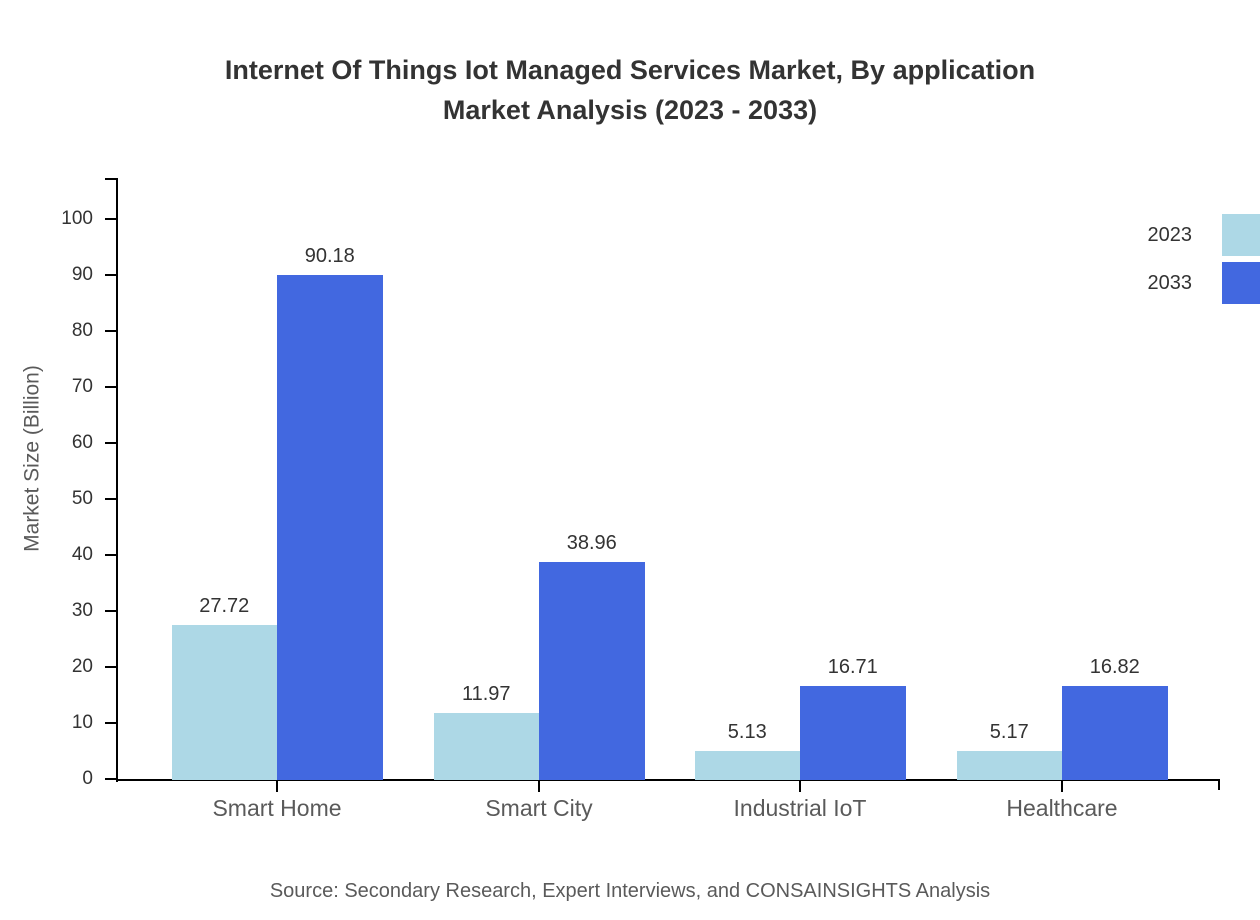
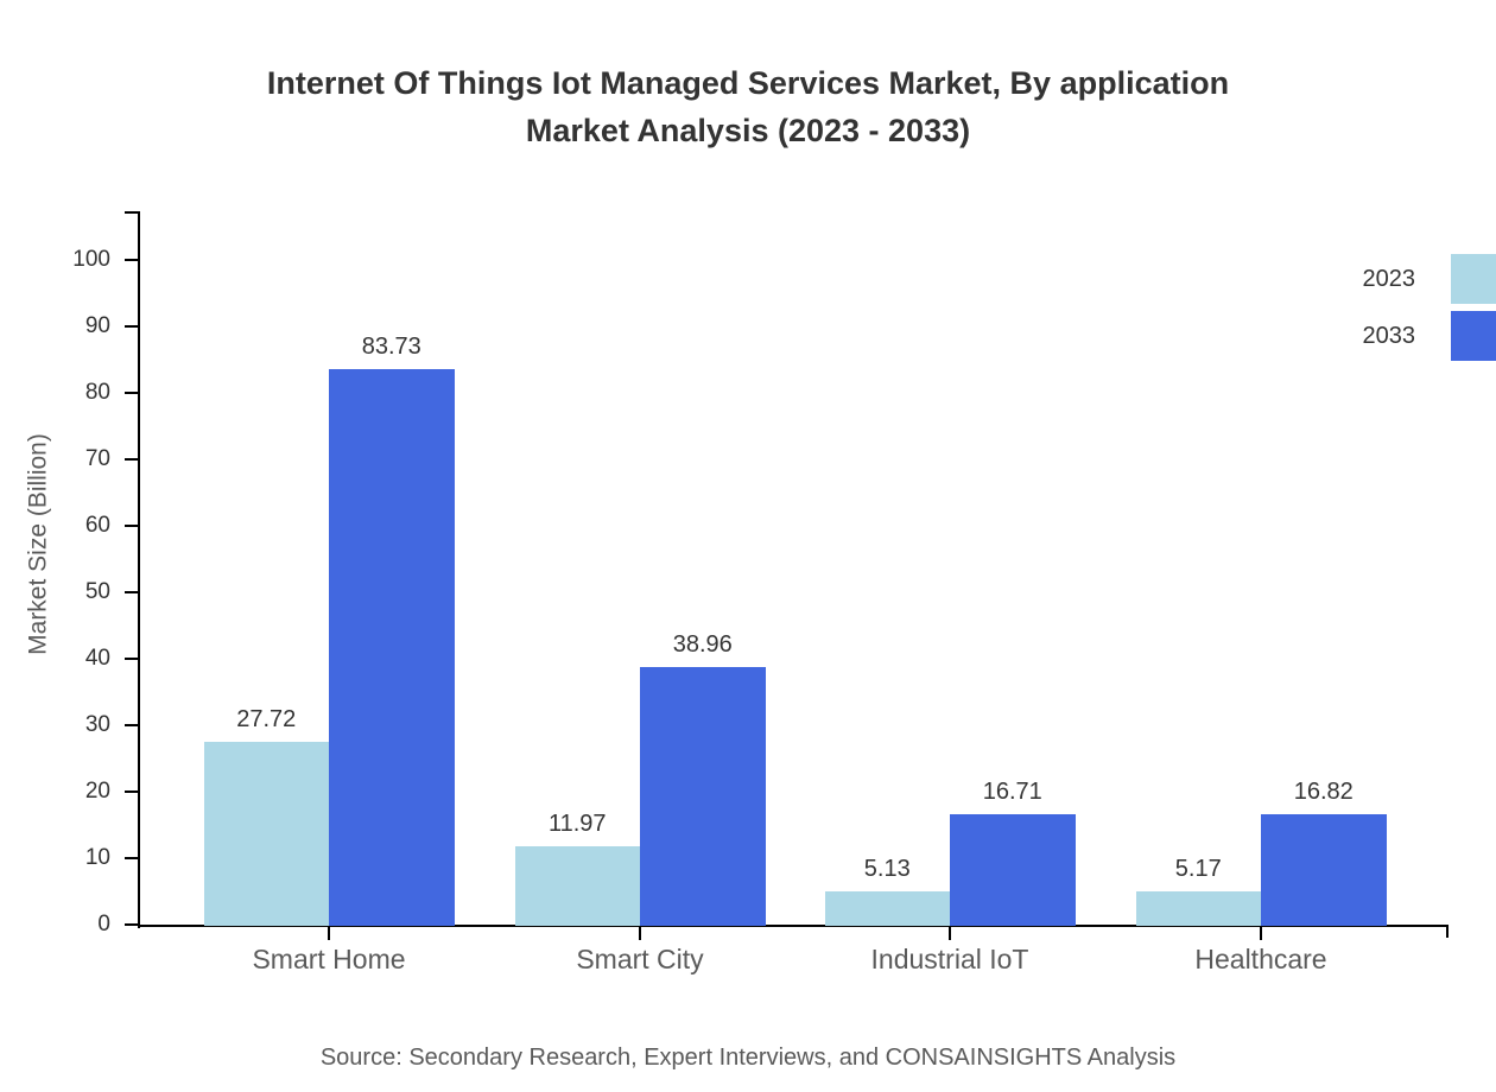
2033/Smart Home: 90.18 -> 83.73
